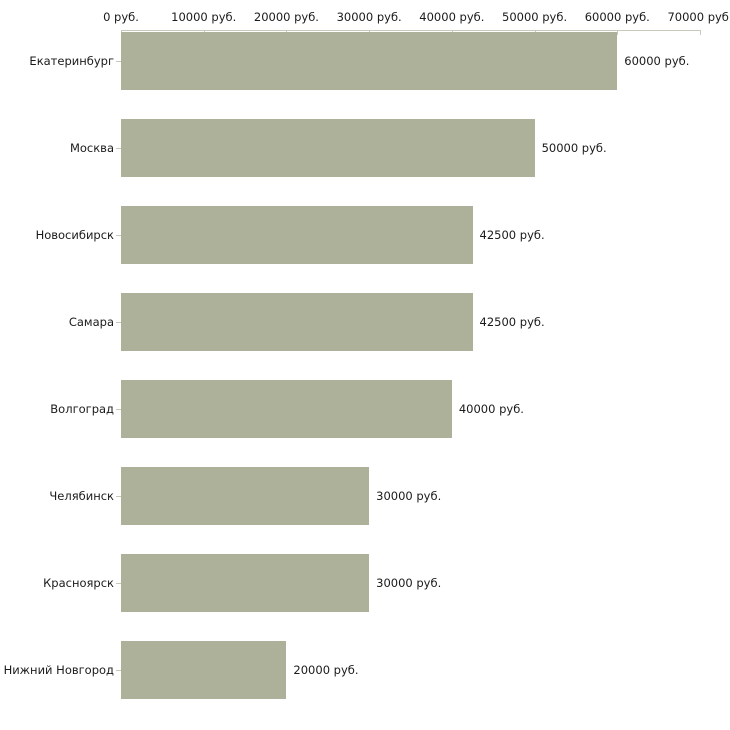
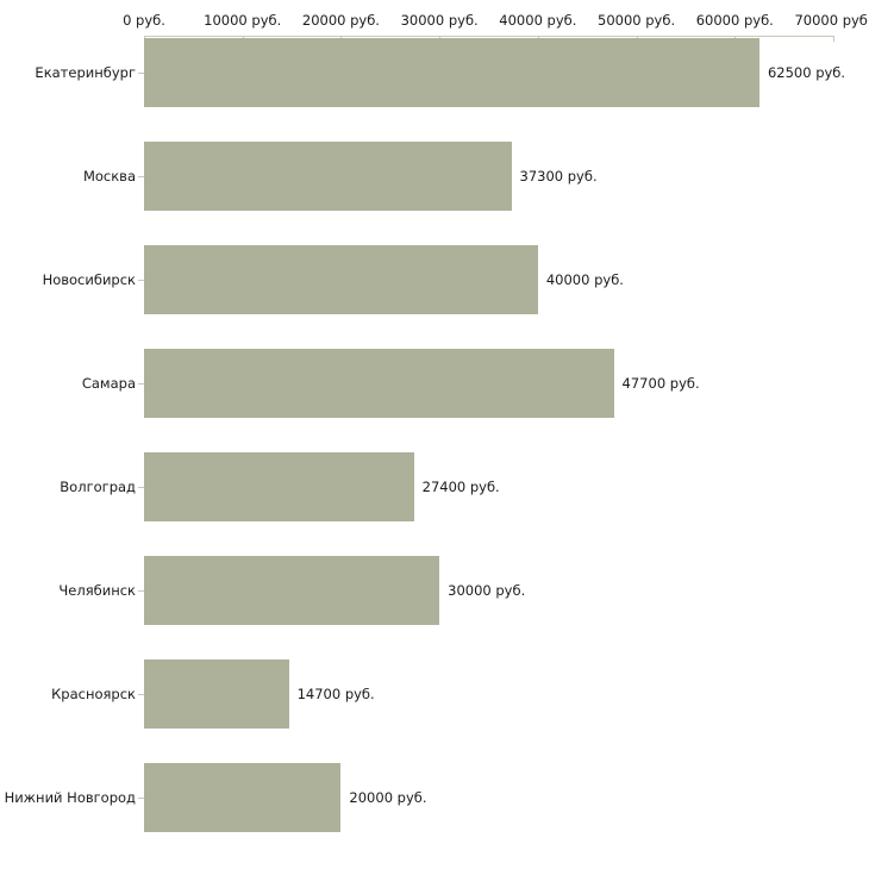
Екатеринбург: 60000 -> 62500
Москва: 50000 -> 37300
Новосибирск: 42500 -> 40000
Самара: 42500 -> 47700
Волгоград: 40000 -> 27400
Красноярск: 30000 -> 14700
